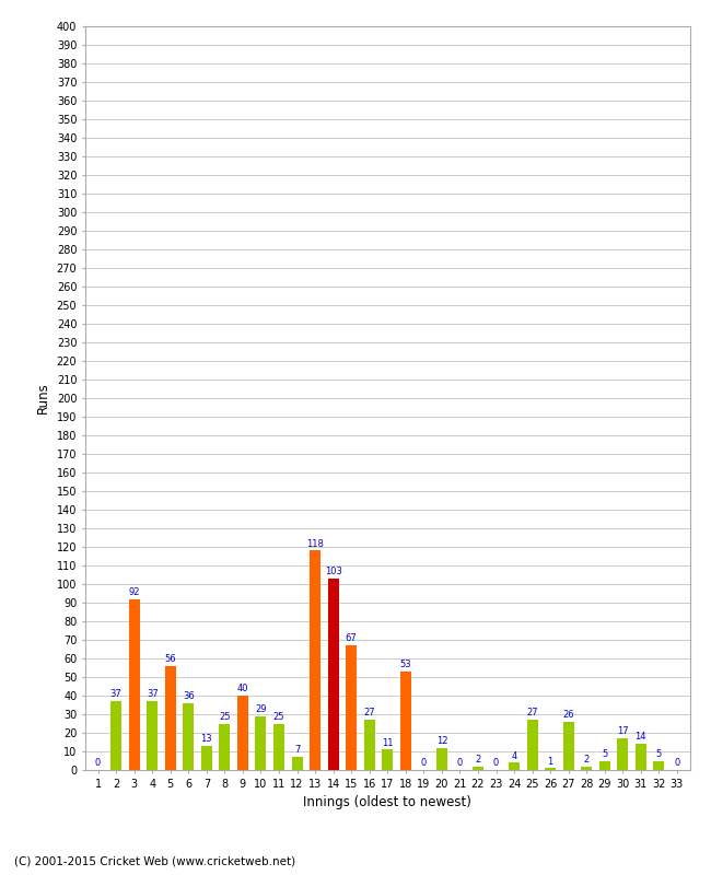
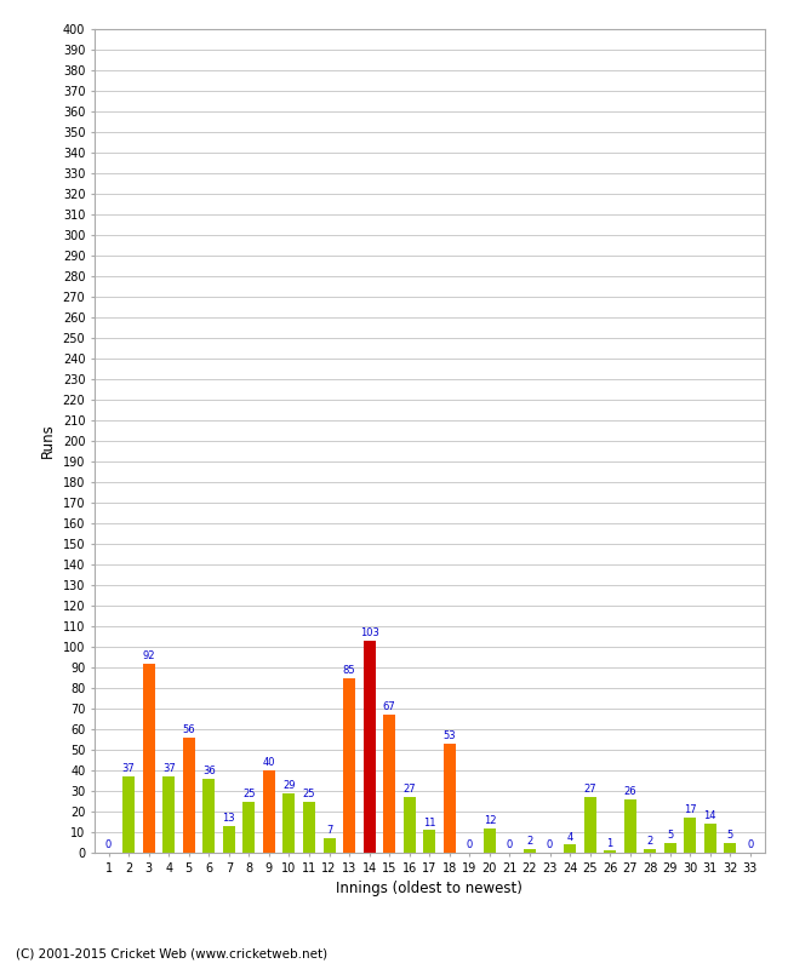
13: 118 -> 85
